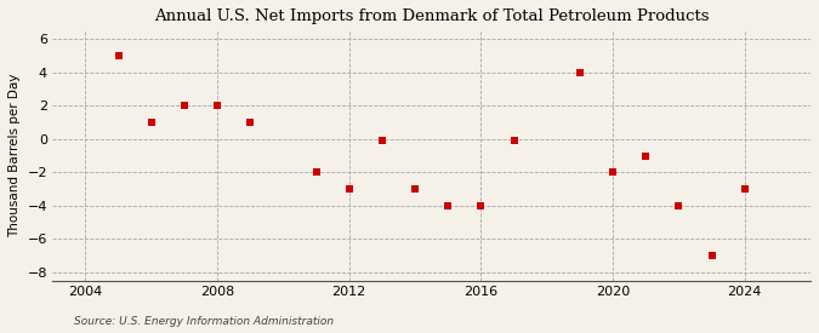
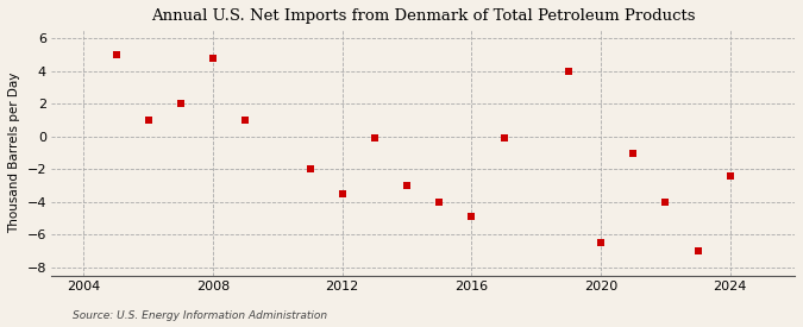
2008: 2.0 -> 4.8
2012: -3.0 -> -3.5
2016: -4.0 -> -4.9
2020: -2.0 -> -6.5
2024: -3.0 -> -2.4
